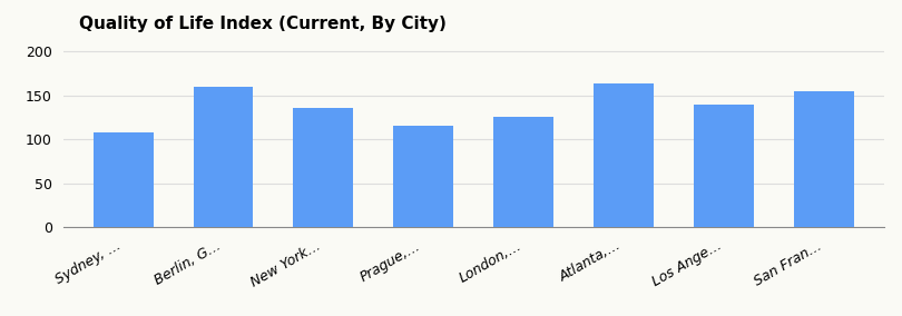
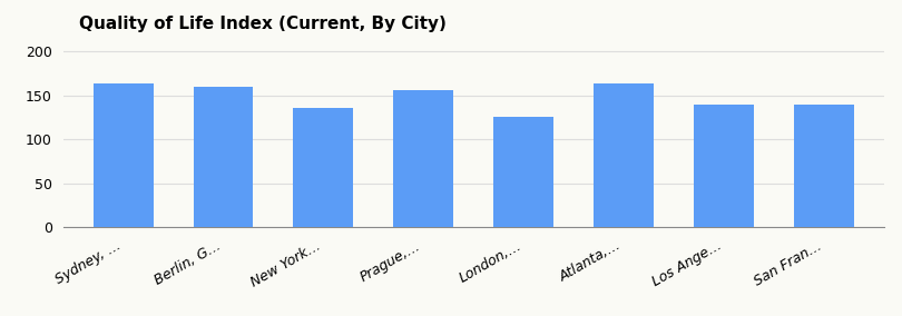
Sydney, …: 108 -> 163
Prague,…: 116 -> 156
San Fran…: 154 -> 140
